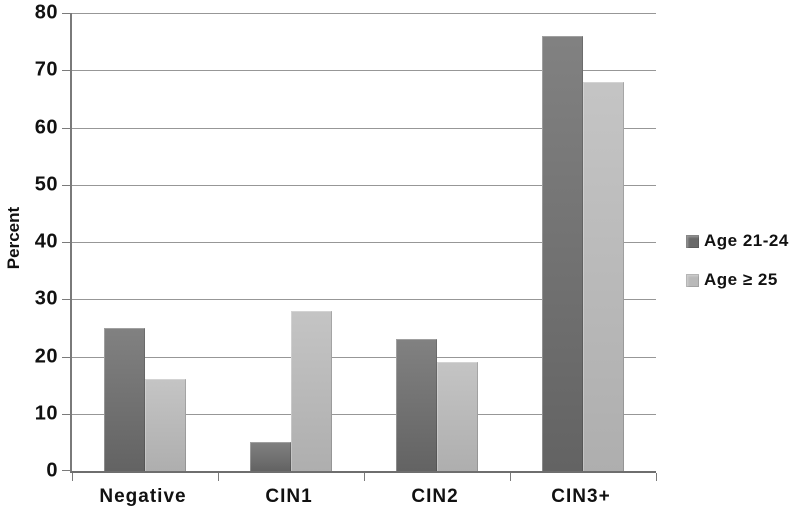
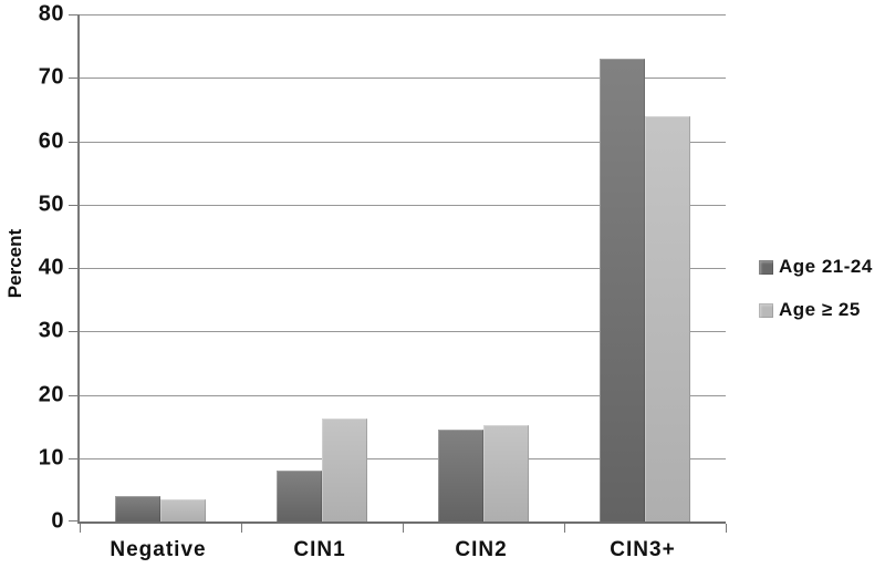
Age 21-24/Negative: 25 -> 4
Age ≥ 25/Negative: 16 -> 4
Age 21-24/CIN1: 5 -> 8
Age ≥ 25/CIN1: 28 -> 16
Age 21-24/CIN2: 23 -> 14
Age ≥ 25/CIN2: 19 -> 15
Age 21-24/CIN3+: 76 -> 73
Age ≥ 25/CIN3+: 68 -> 64
